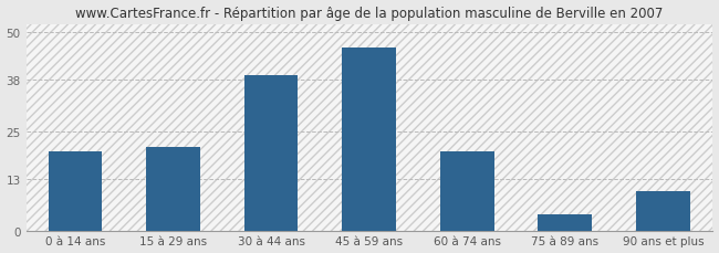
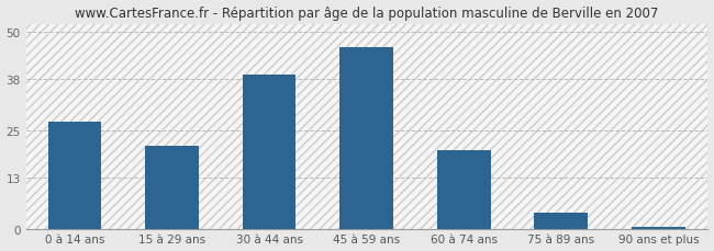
0 à 14 ans: 20.0 -> 27.0
90 ans et plus: 10.0 -> 0.5
